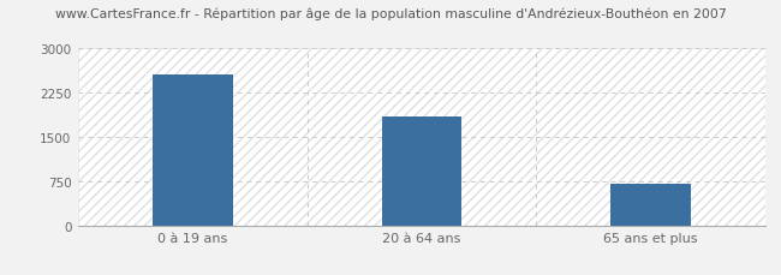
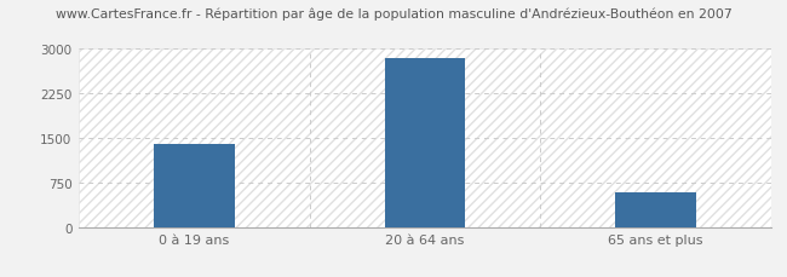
0 à 19 ans: 2550 -> 1400
20 à 64 ans: 1850 -> 2850
65 ans et plus: 700 -> 580
